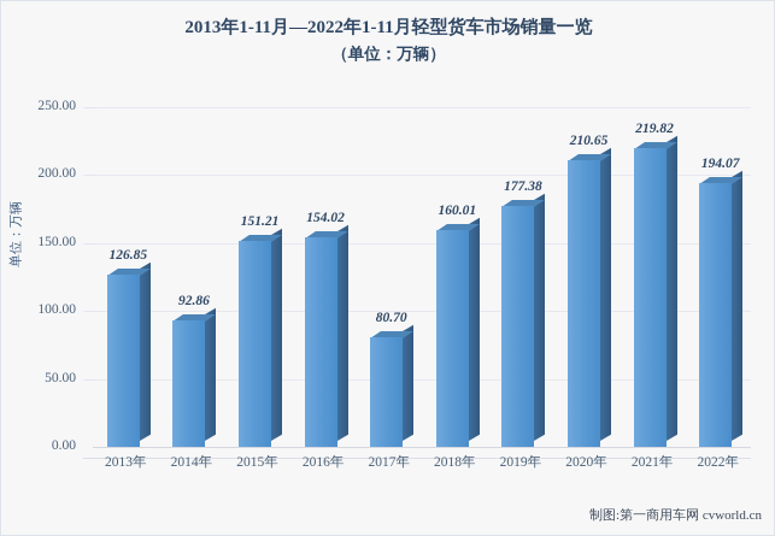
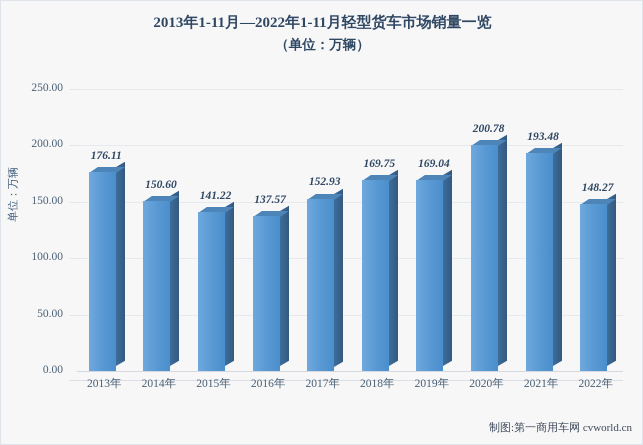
2013年: 126.85 -> 176.11
2014年: 92.86 -> 150.60
2015年: 151.21 -> 141.22
2016年: 154.02 -> 137.57
2017年: 80.70 -> 152.93
2018年: 160.01 -> 169.75
2019年: 177.38 -> 169.04
2020年: 210.65 -> 200.78
2021年: 219.82 -> 193.48
2022年: 194.07 -> 148.27
